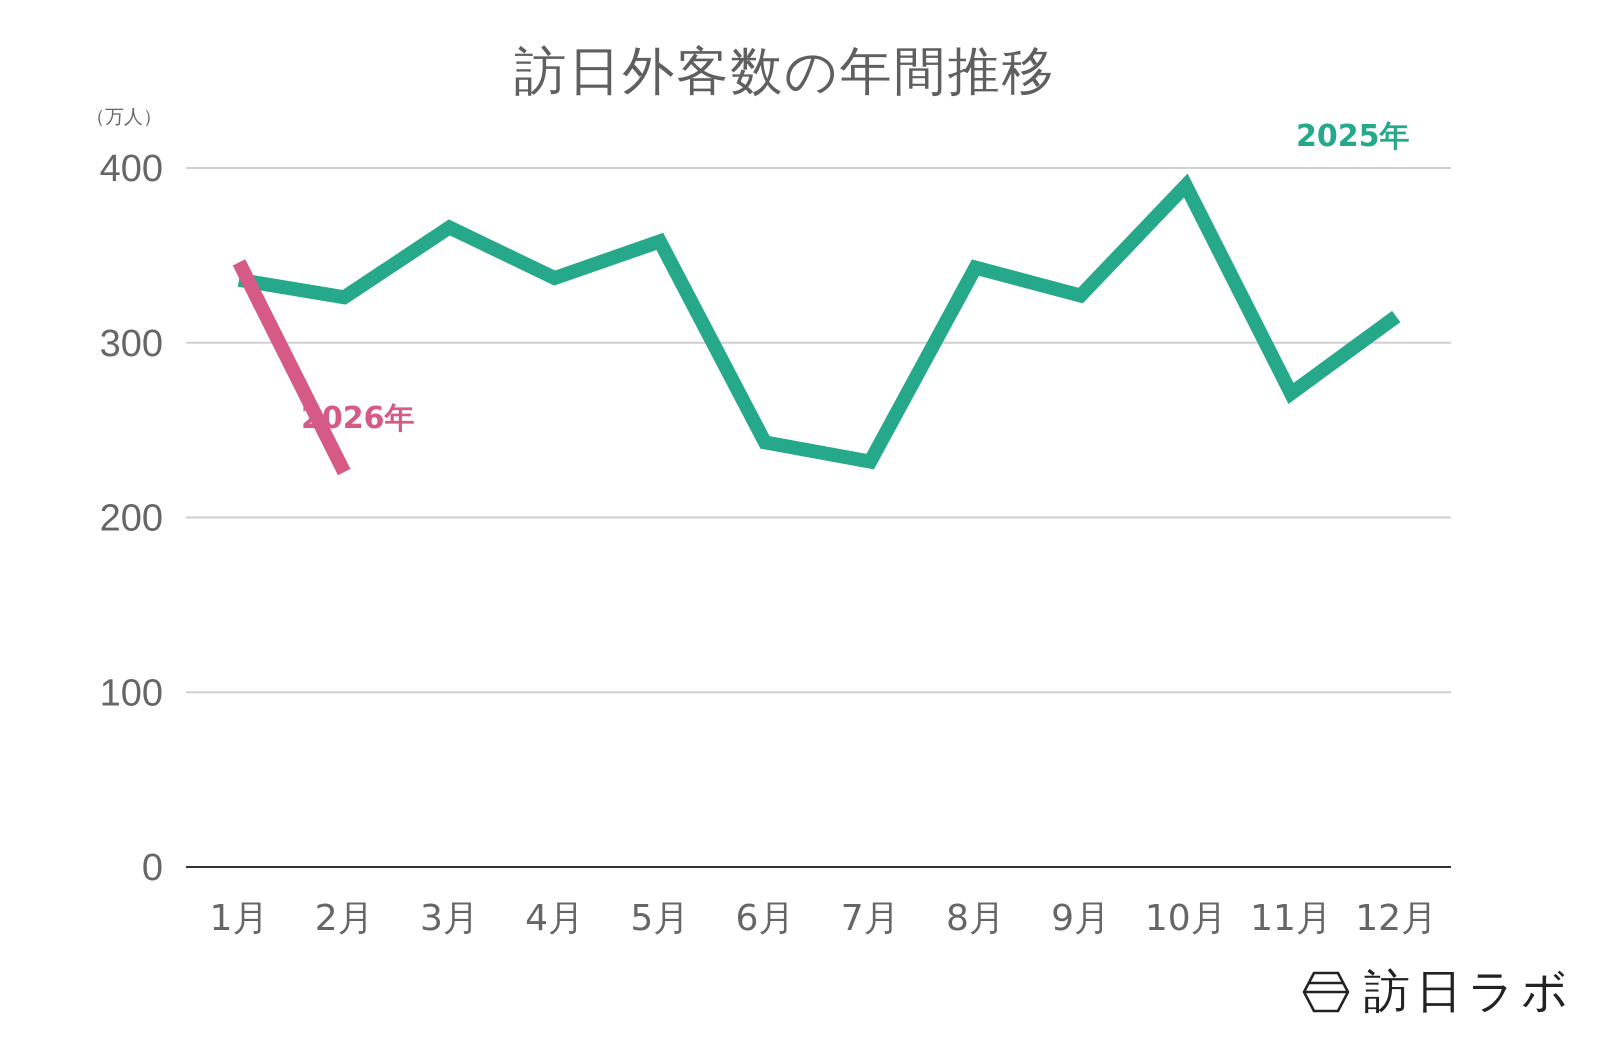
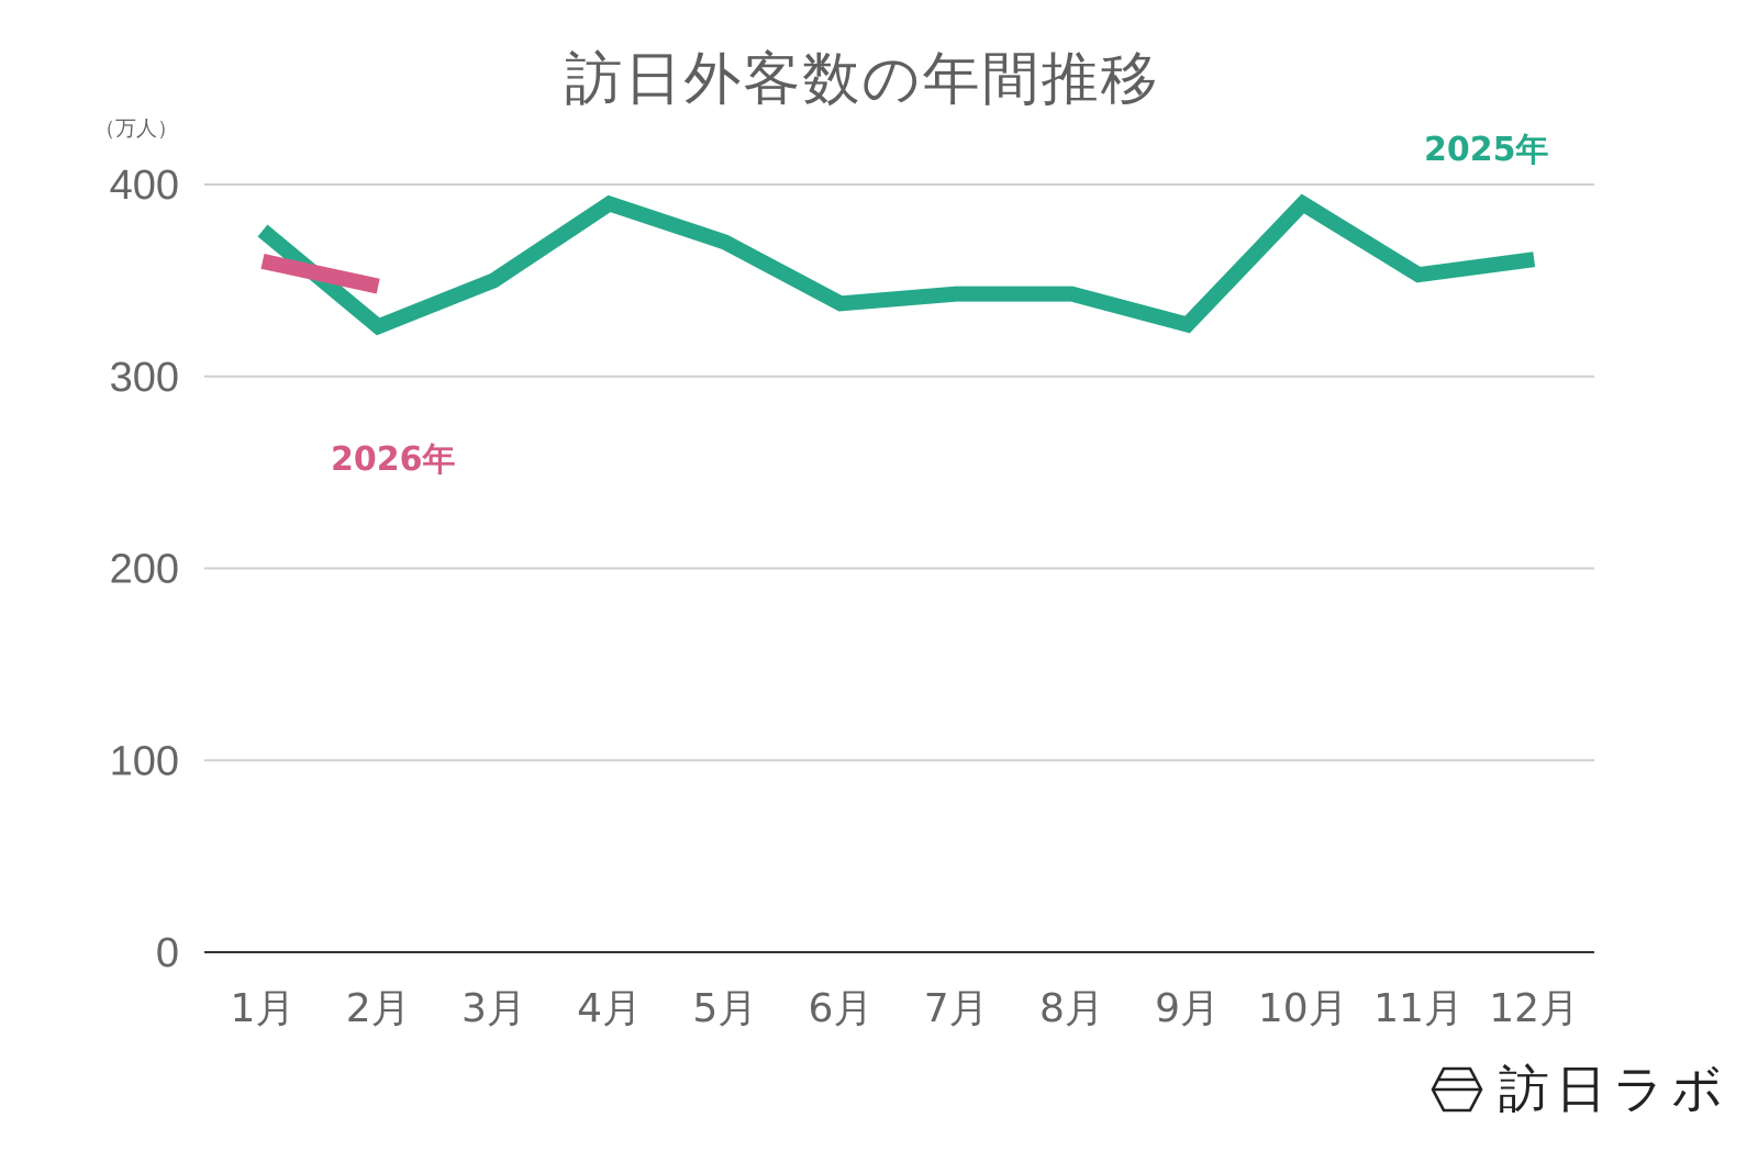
2025年/1月: 336 -> 376
2026年/1月: 346 -> 360
2026年/2月: 226 -> 347
2025年/3月: 366 -> 350
2025年/4月: 337 -> 390
2025年/5月: 358 -> 370
2025年/6月: 243 -> 338
2025年/7月: 232 -> 343
2025年/11月: 271 -> 353
2025年/12月: 315 -> 361
